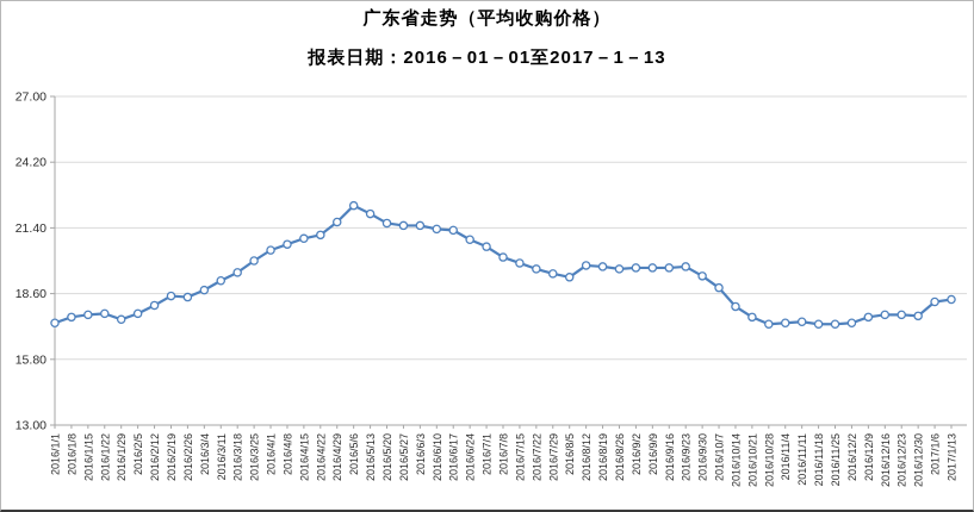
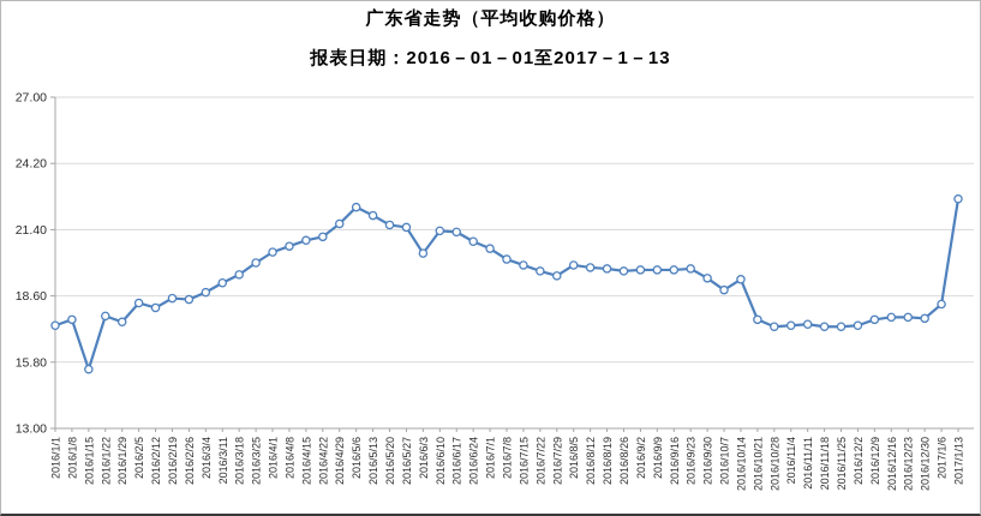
2016/1/15: 17.7 -> 15.5
2016/2/5: 17.8 -> 18.3
2016/6/3: 21.5 -> 20.4
2016/8/5: 19.3 -> 19.9
2016/10/14: 18.1 -> 19.3
2017/1/13: 18.4 -> 22.7
